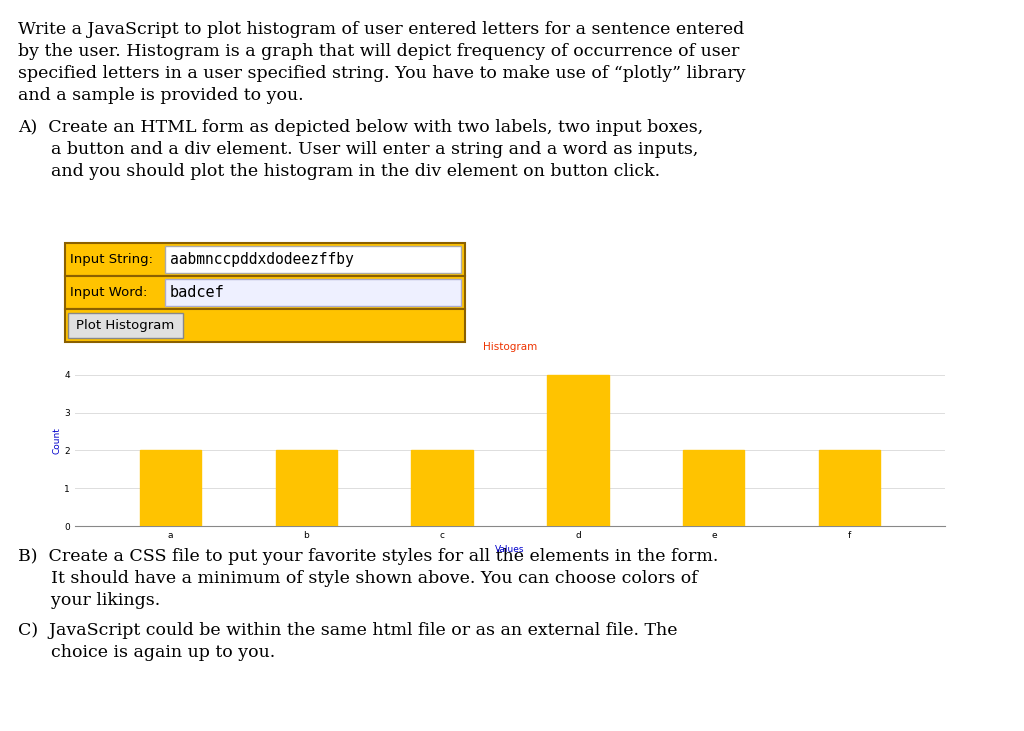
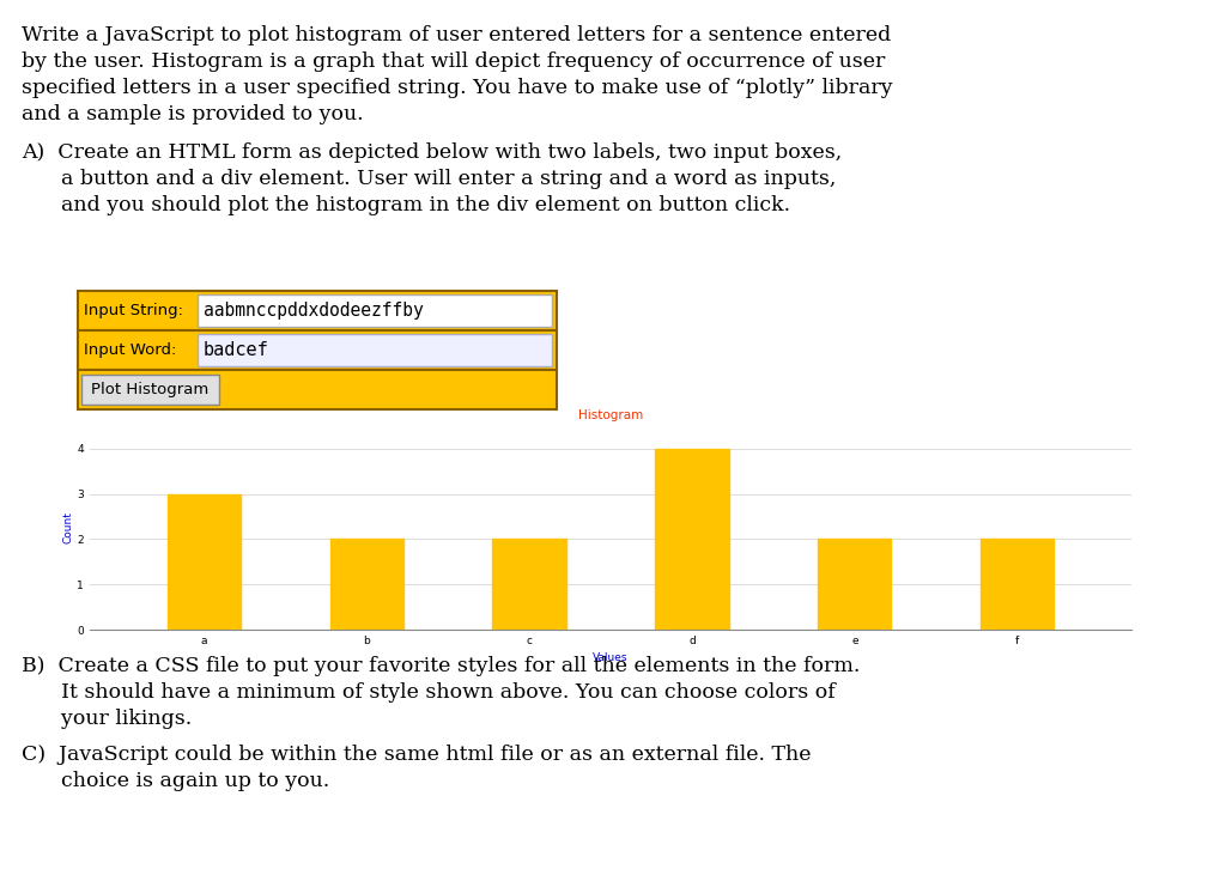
a: 2 -> 3
